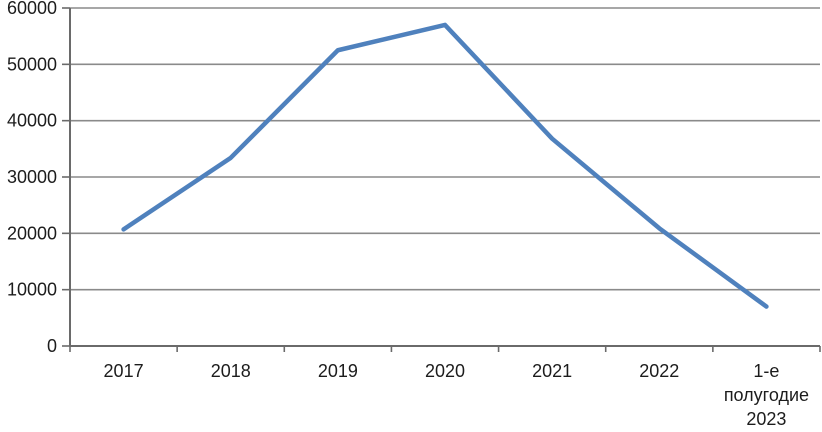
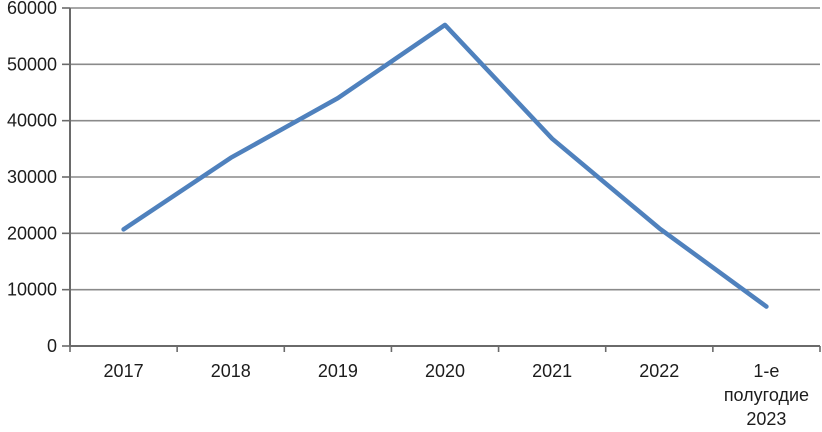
2019: 52000 -> 44000
